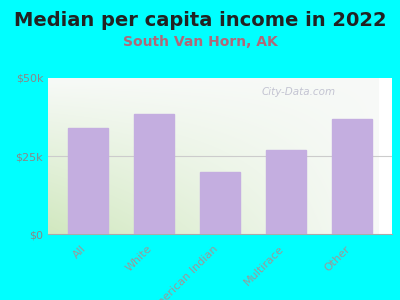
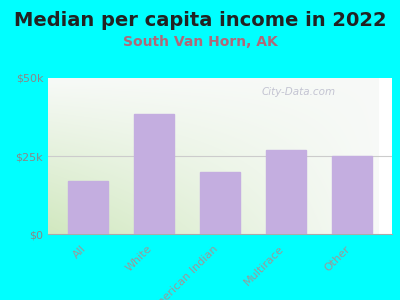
All: $34.0k -> $17.0k
Other: $37.0k -> $25.0k
